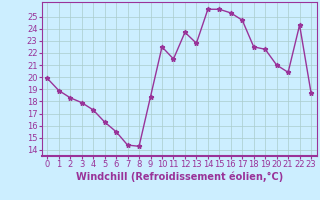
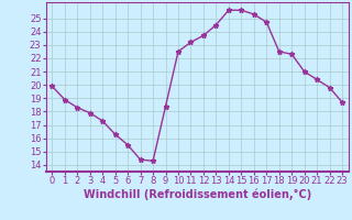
11: 21.5 -> 23.2
13: 22.8 -> 24.5
22: 24.3 -> 19.8
